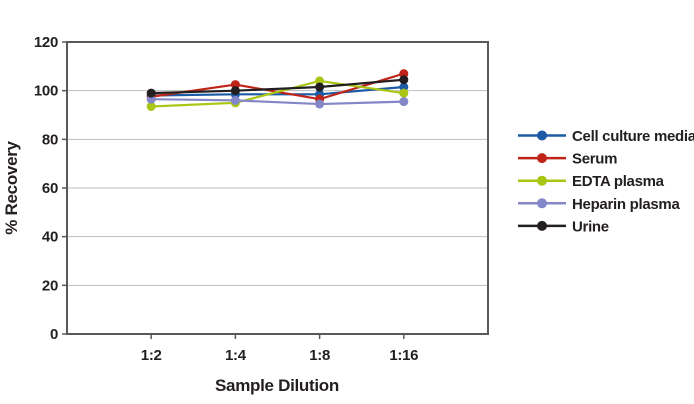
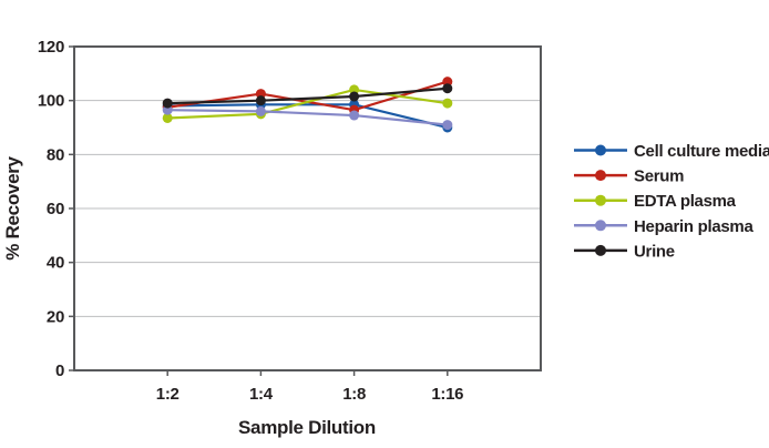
Cell culture media/1:16: 102 -> 90
Heparin plasma/1:16: 96 -> 91
